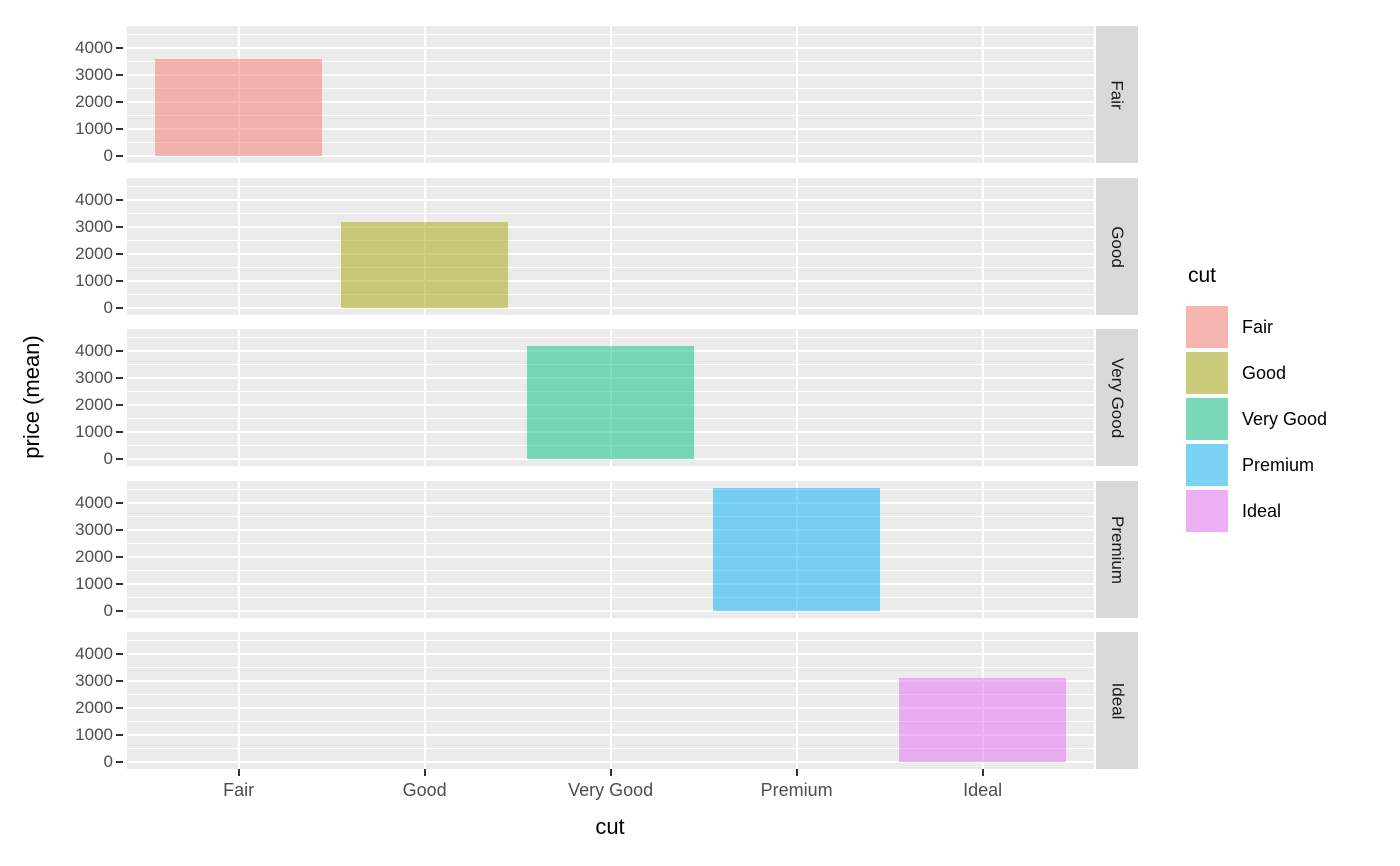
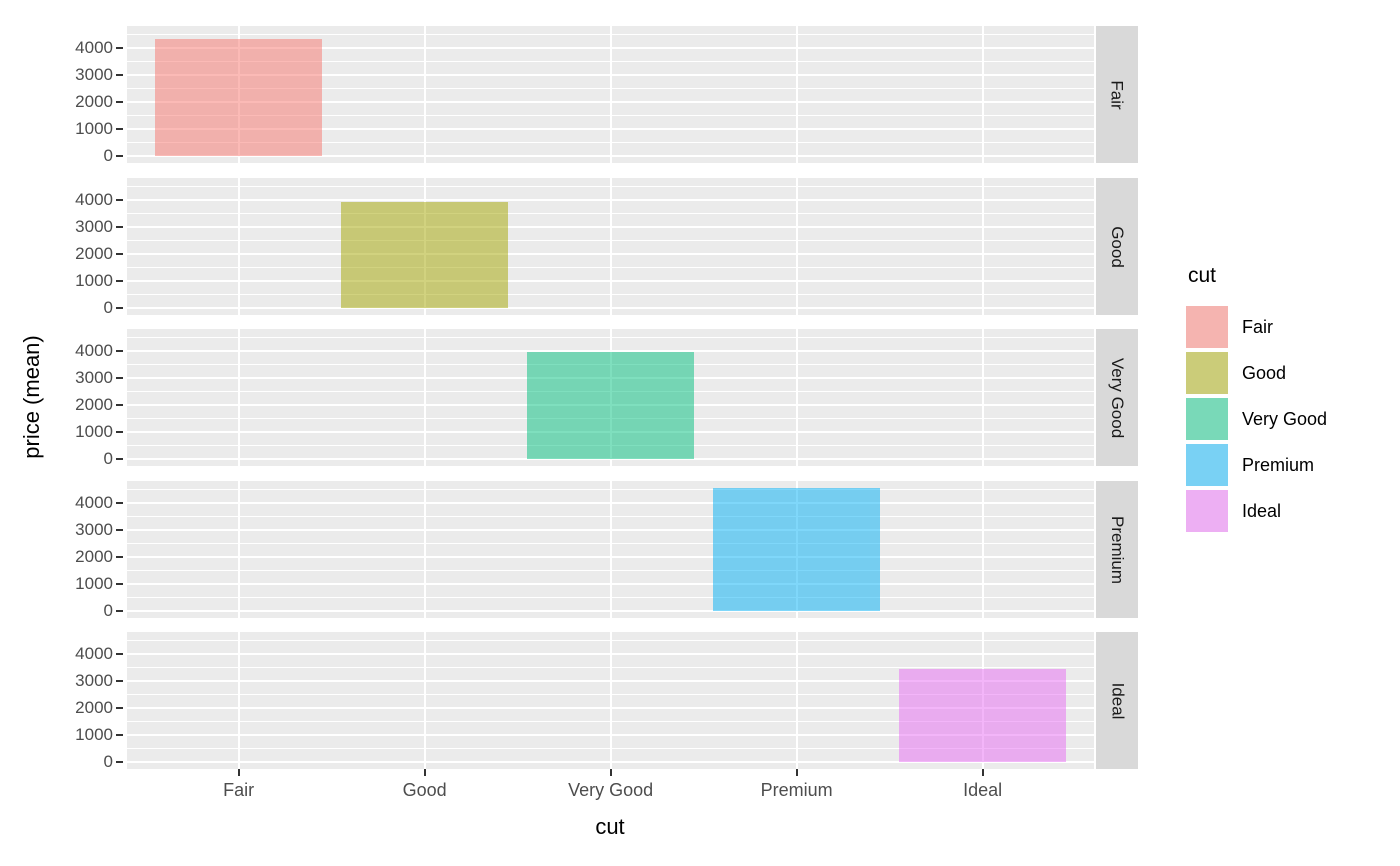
Fair: 3600 -> 4400
Good: 3200 -> 3900
Very Good: 4200 -> 4000
Ideal: 3100 -> 3500
